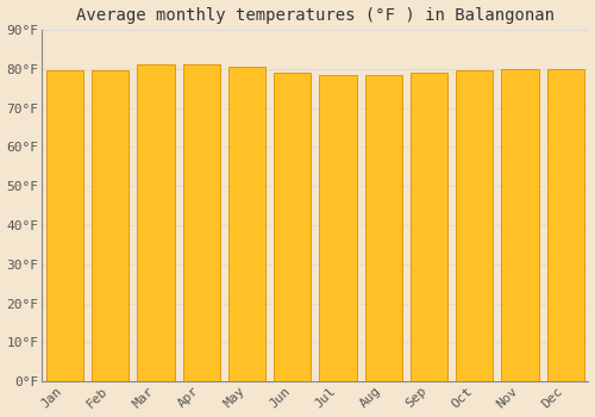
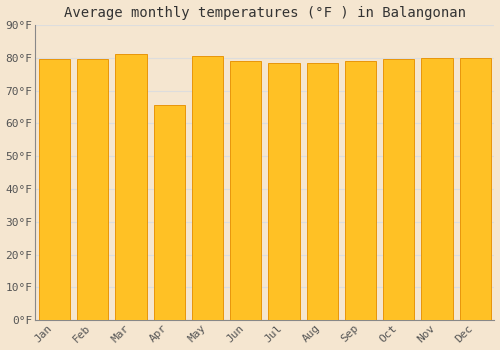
Apr: 81.0°F -> 65.5°F
